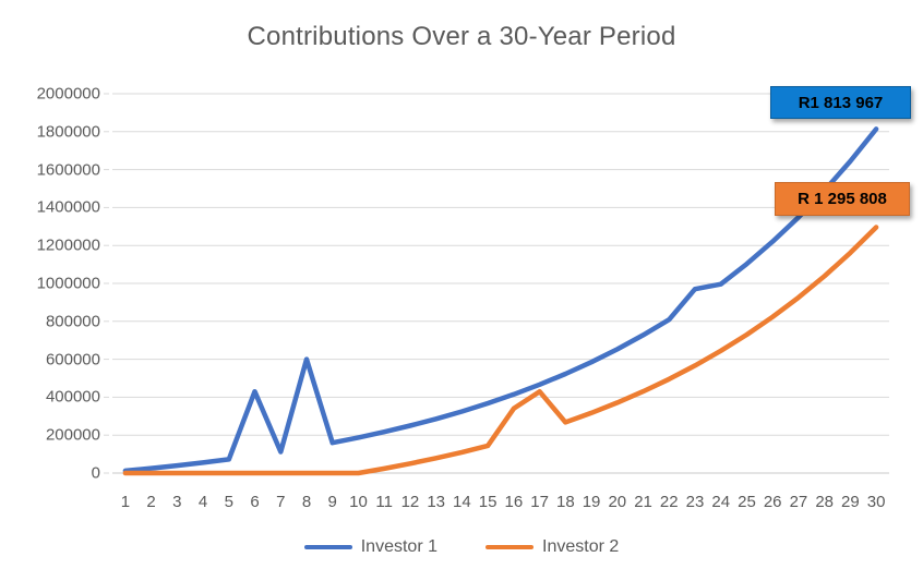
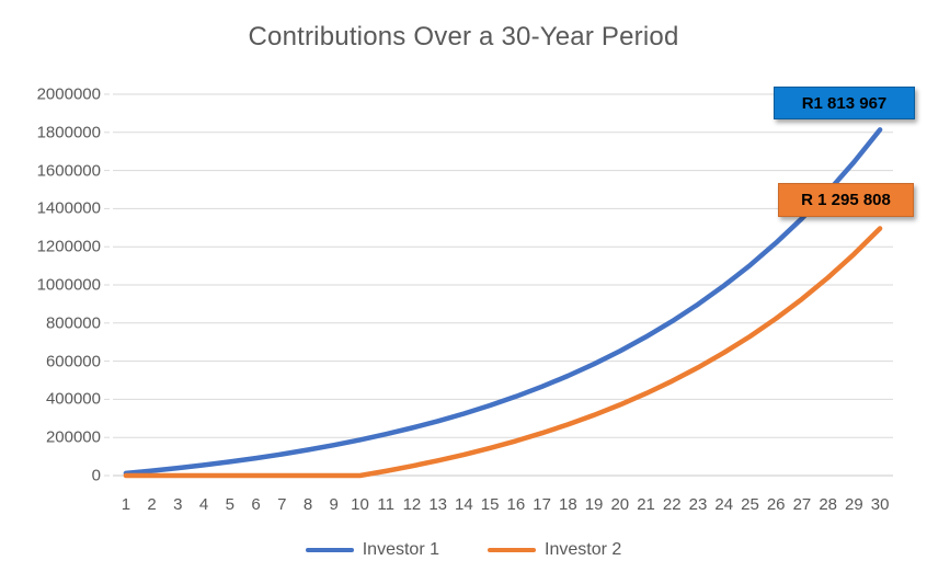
Investor 1/6: 430000 -> 90000
Investor 1/8: 600000 -> 140000
Investor 2/16: 340000 -> 180000
Investor 2/17: 430000 -> 220000
Investor 1/23: 970000 -> 900000
